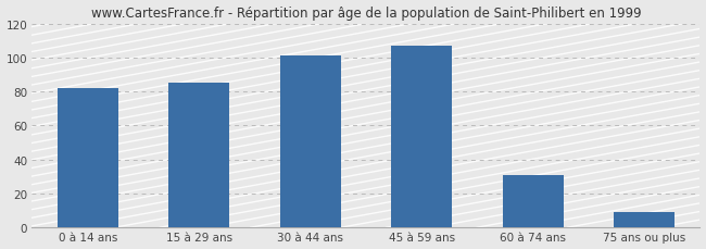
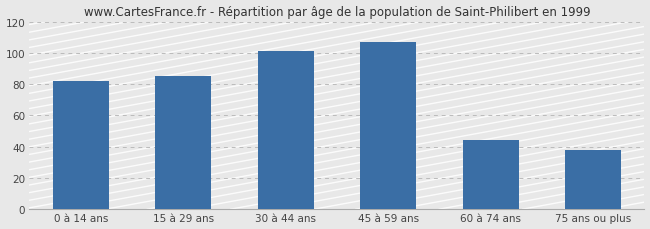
60 à 74 ans: 31 -> 44
75 ans ou plus: 9 -> 38
